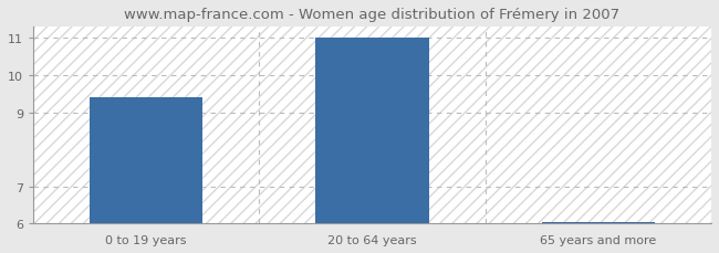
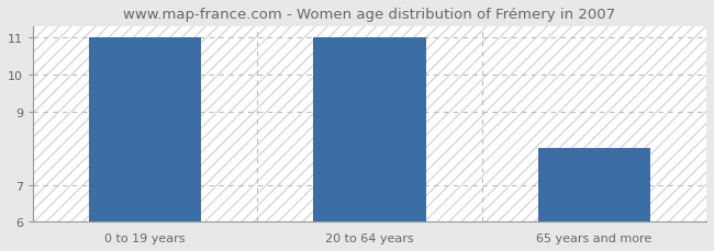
0 to 19 years: 9.40 -> 11.00
65 years and more: 6.05 -> 8.00
